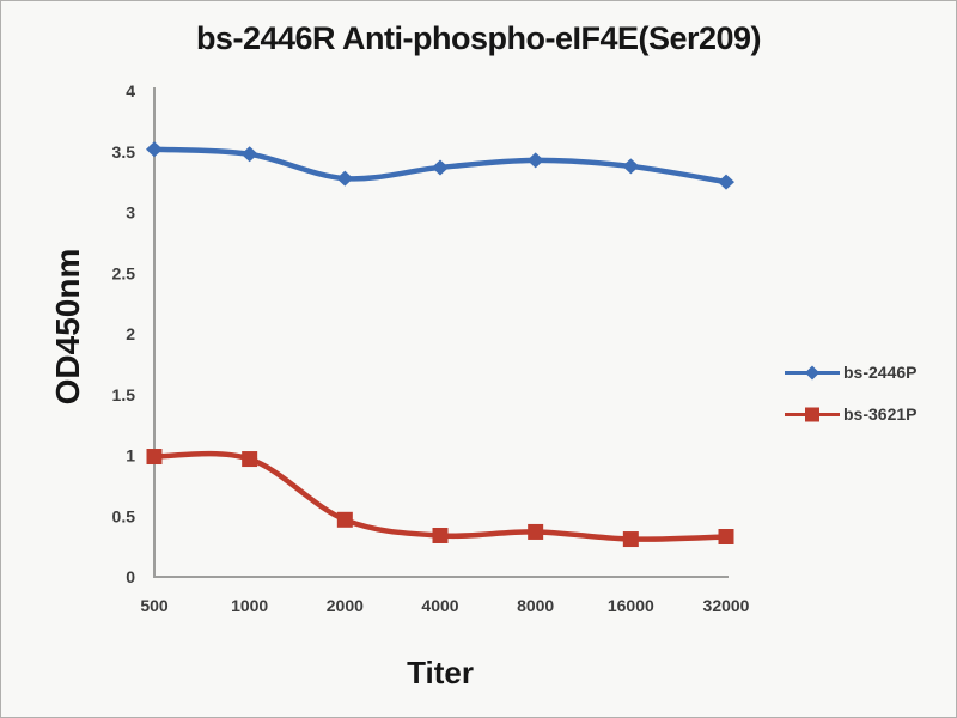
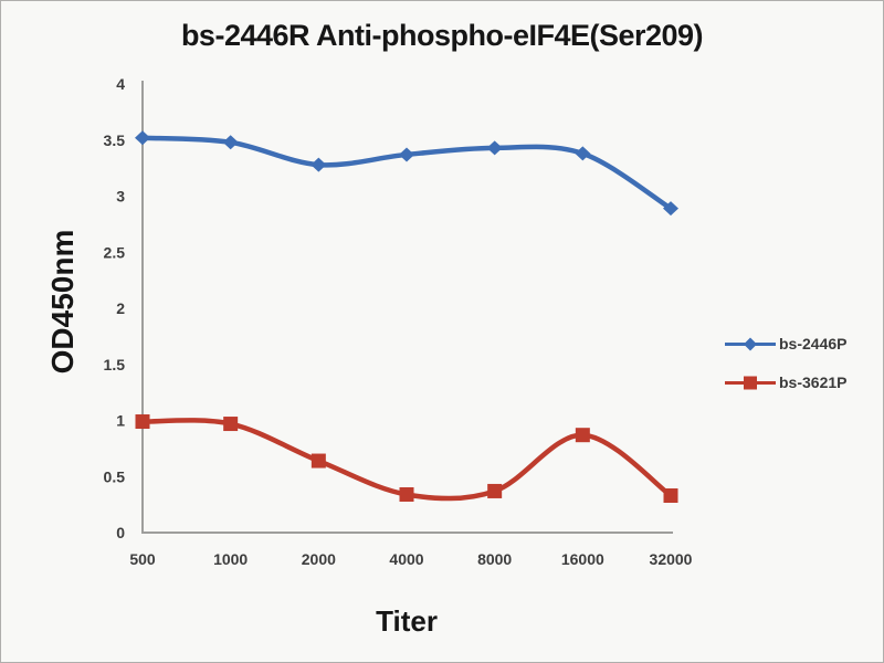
bs-3621P/2000: 0.47 -> 0.64
bs-3621P/16000: 0.31 -> 0.87
bs-2446P/32000: 3.25 -> 2.89
